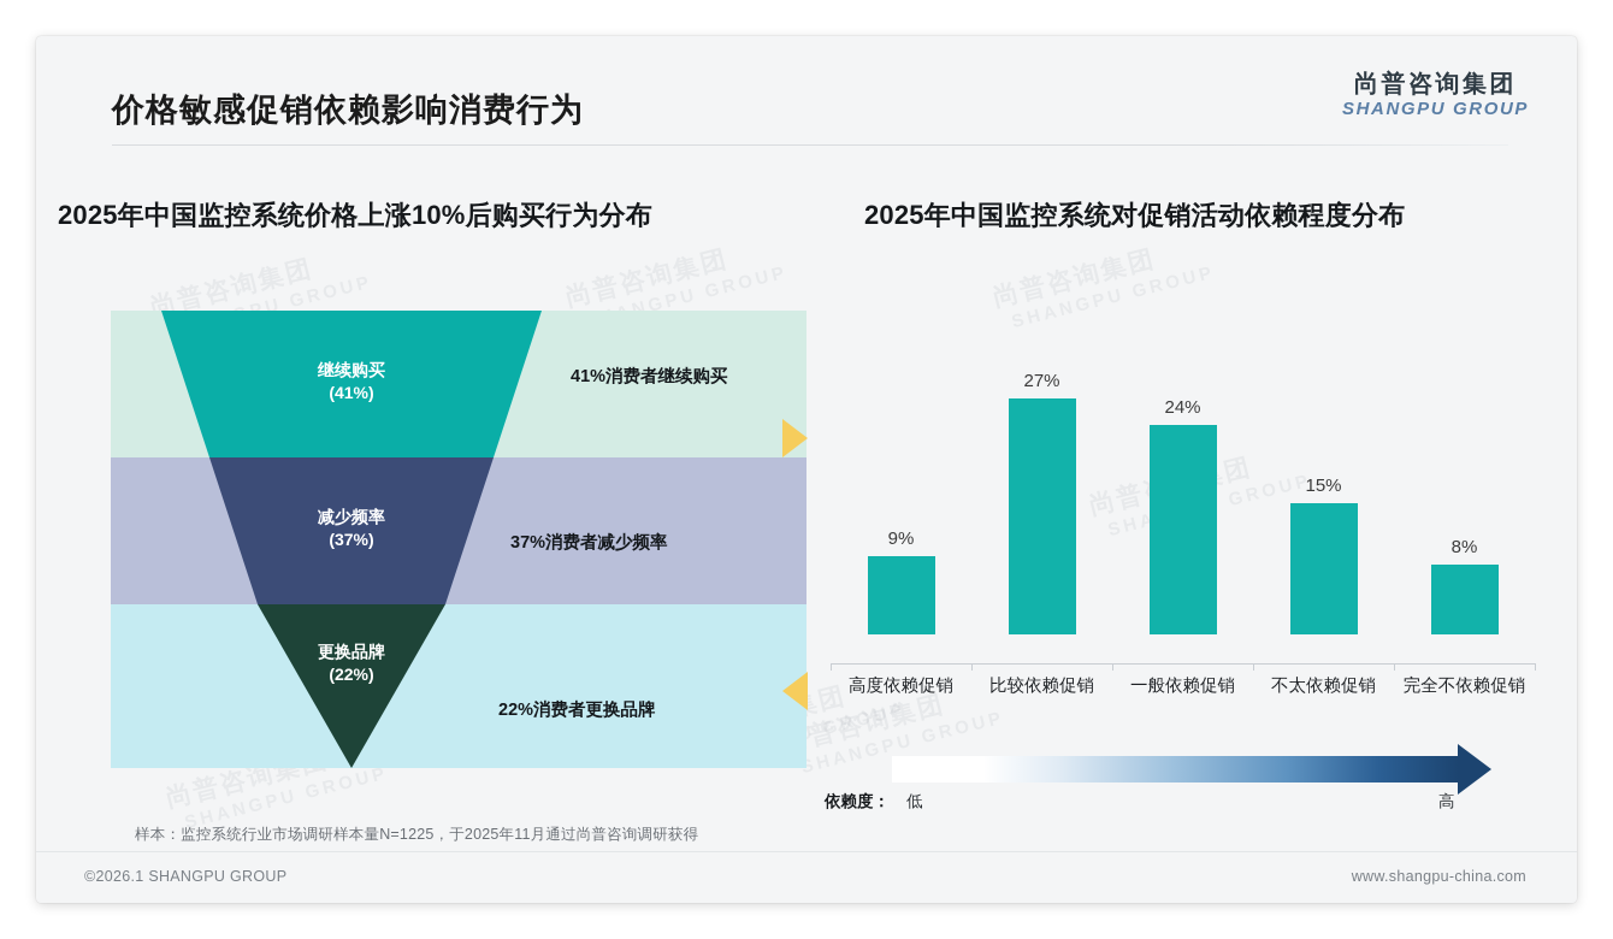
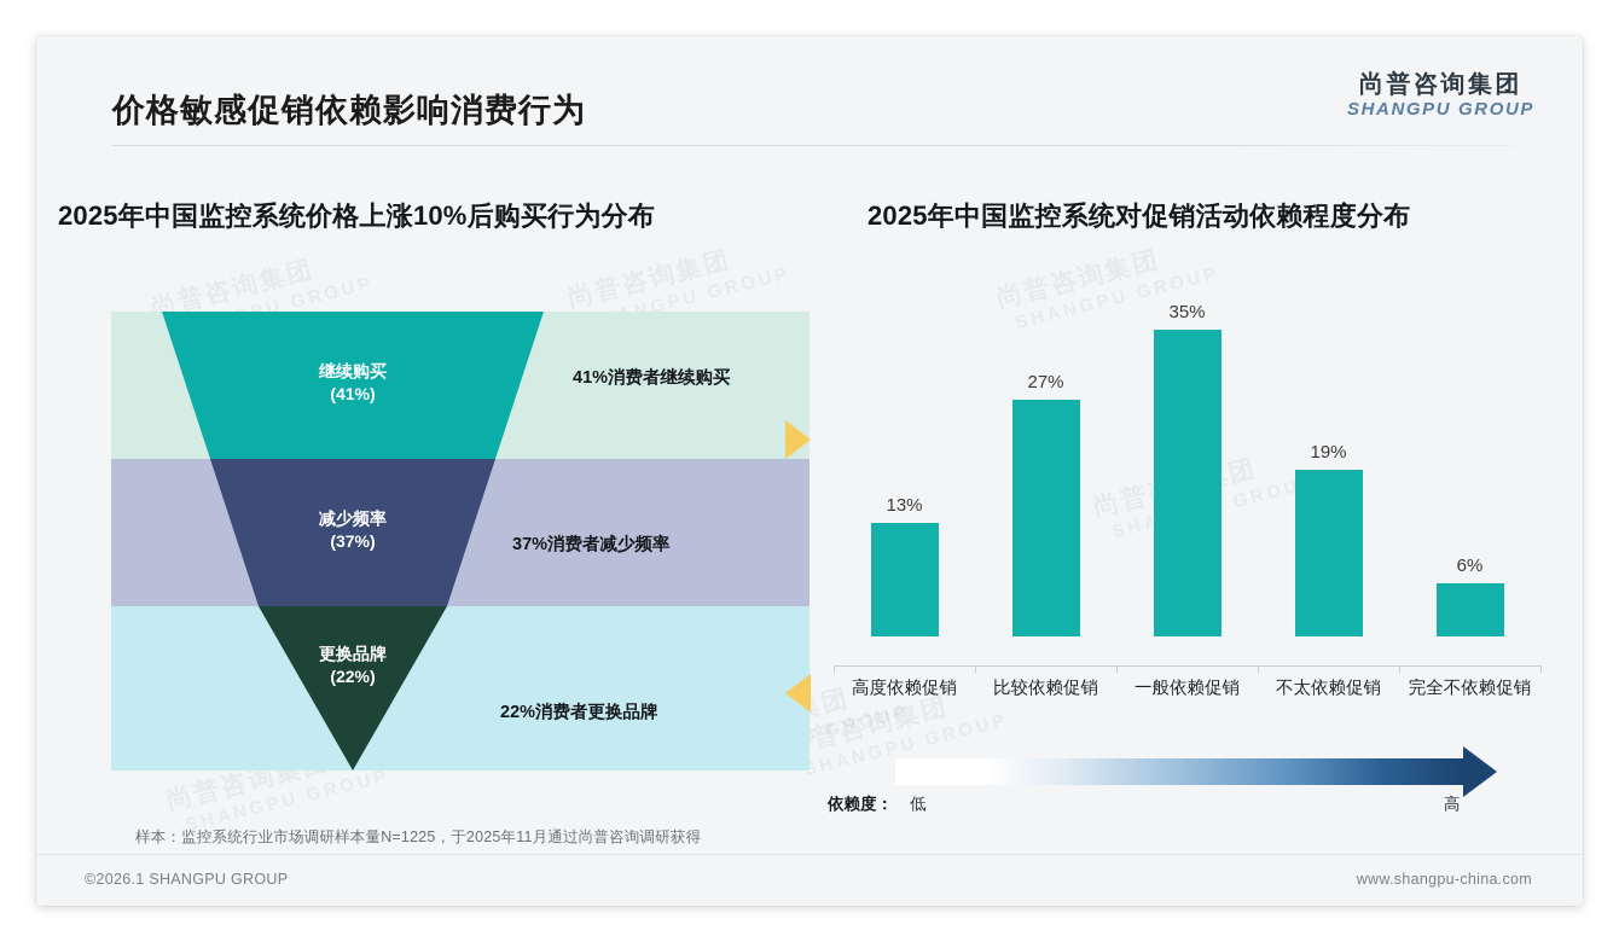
2025年中国监控系统对促销活动依赖程度分布/高度依赖促销: 9% -> 13%
2025年中国监控系统对促销活动依赖程度分布/一般依赖促销: 24% -> 35%
2025年中国监控系统对促销活动依赖程度分布/不太依赖促销: 15% -> 19%
2025年中国监控系统对促销活动依赖程度分布/完全不依赖促销: 8% -> 6%
